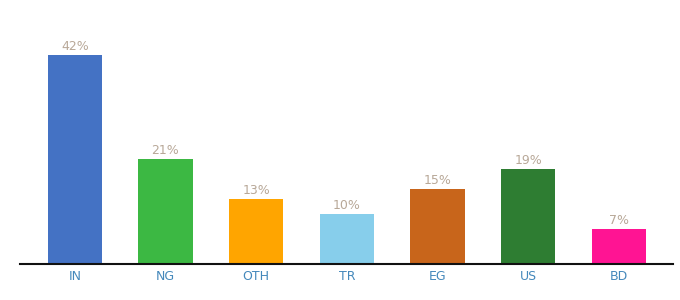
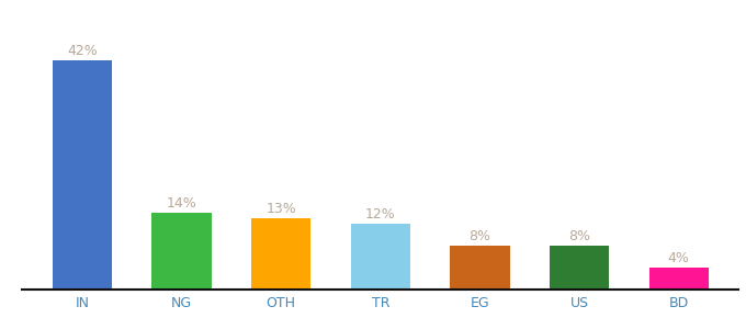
NG: 21% -> 14%
TR: 10% -> 12%
EG: 15% -> 8%
US: 19% -> 8%
BD: 7% -> 4%
